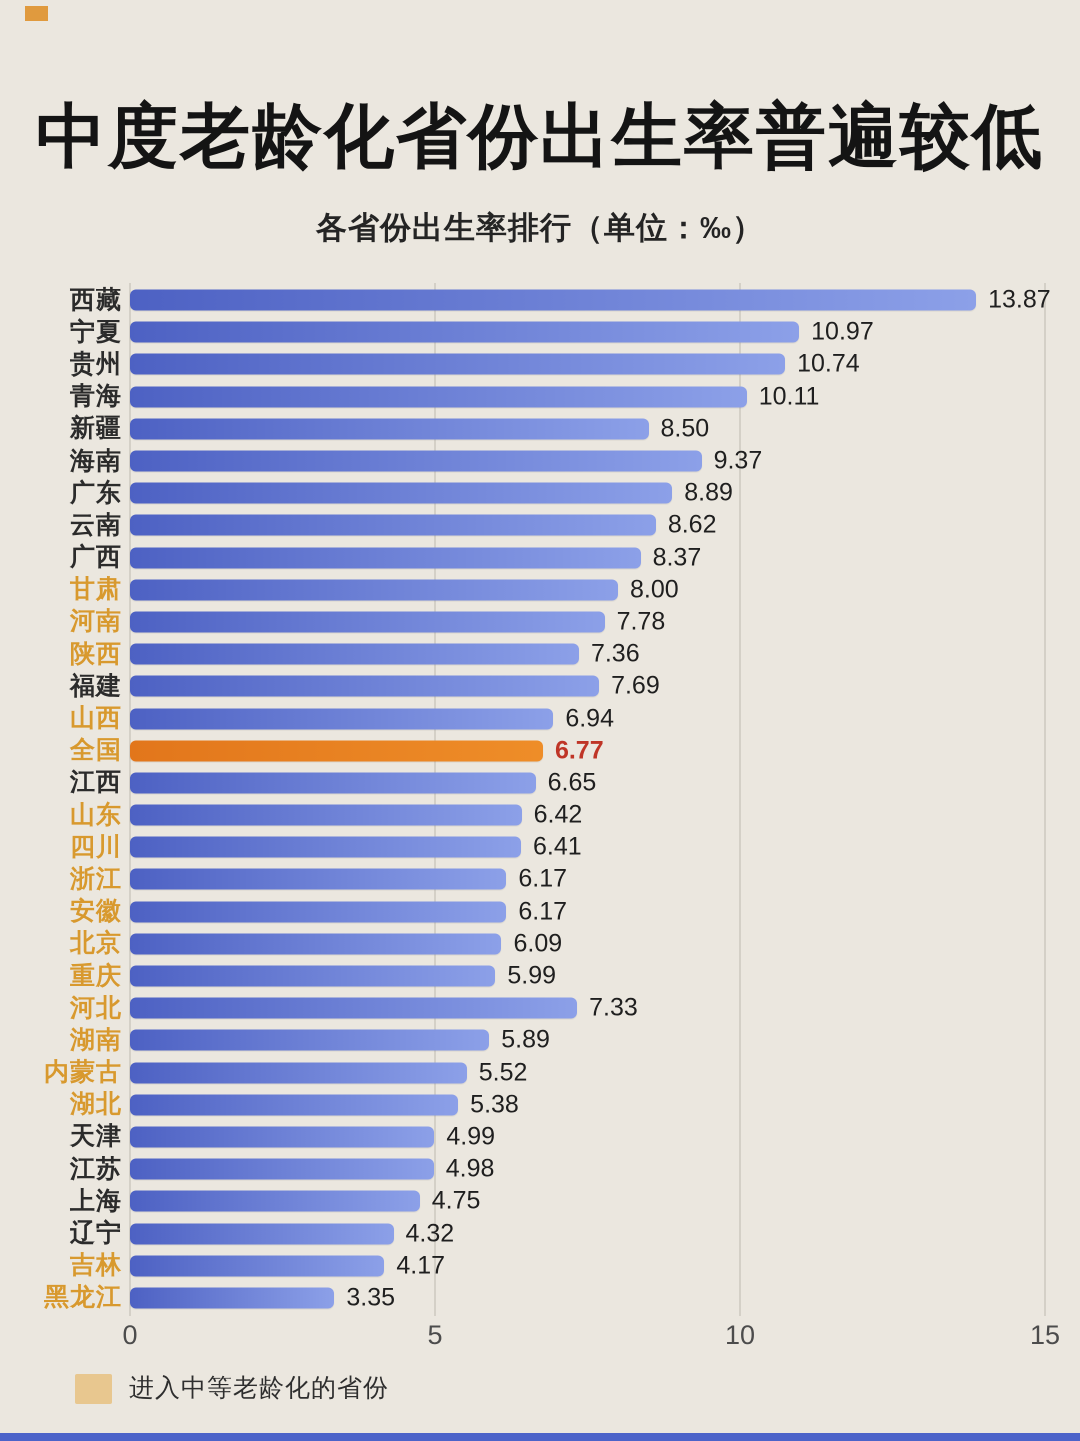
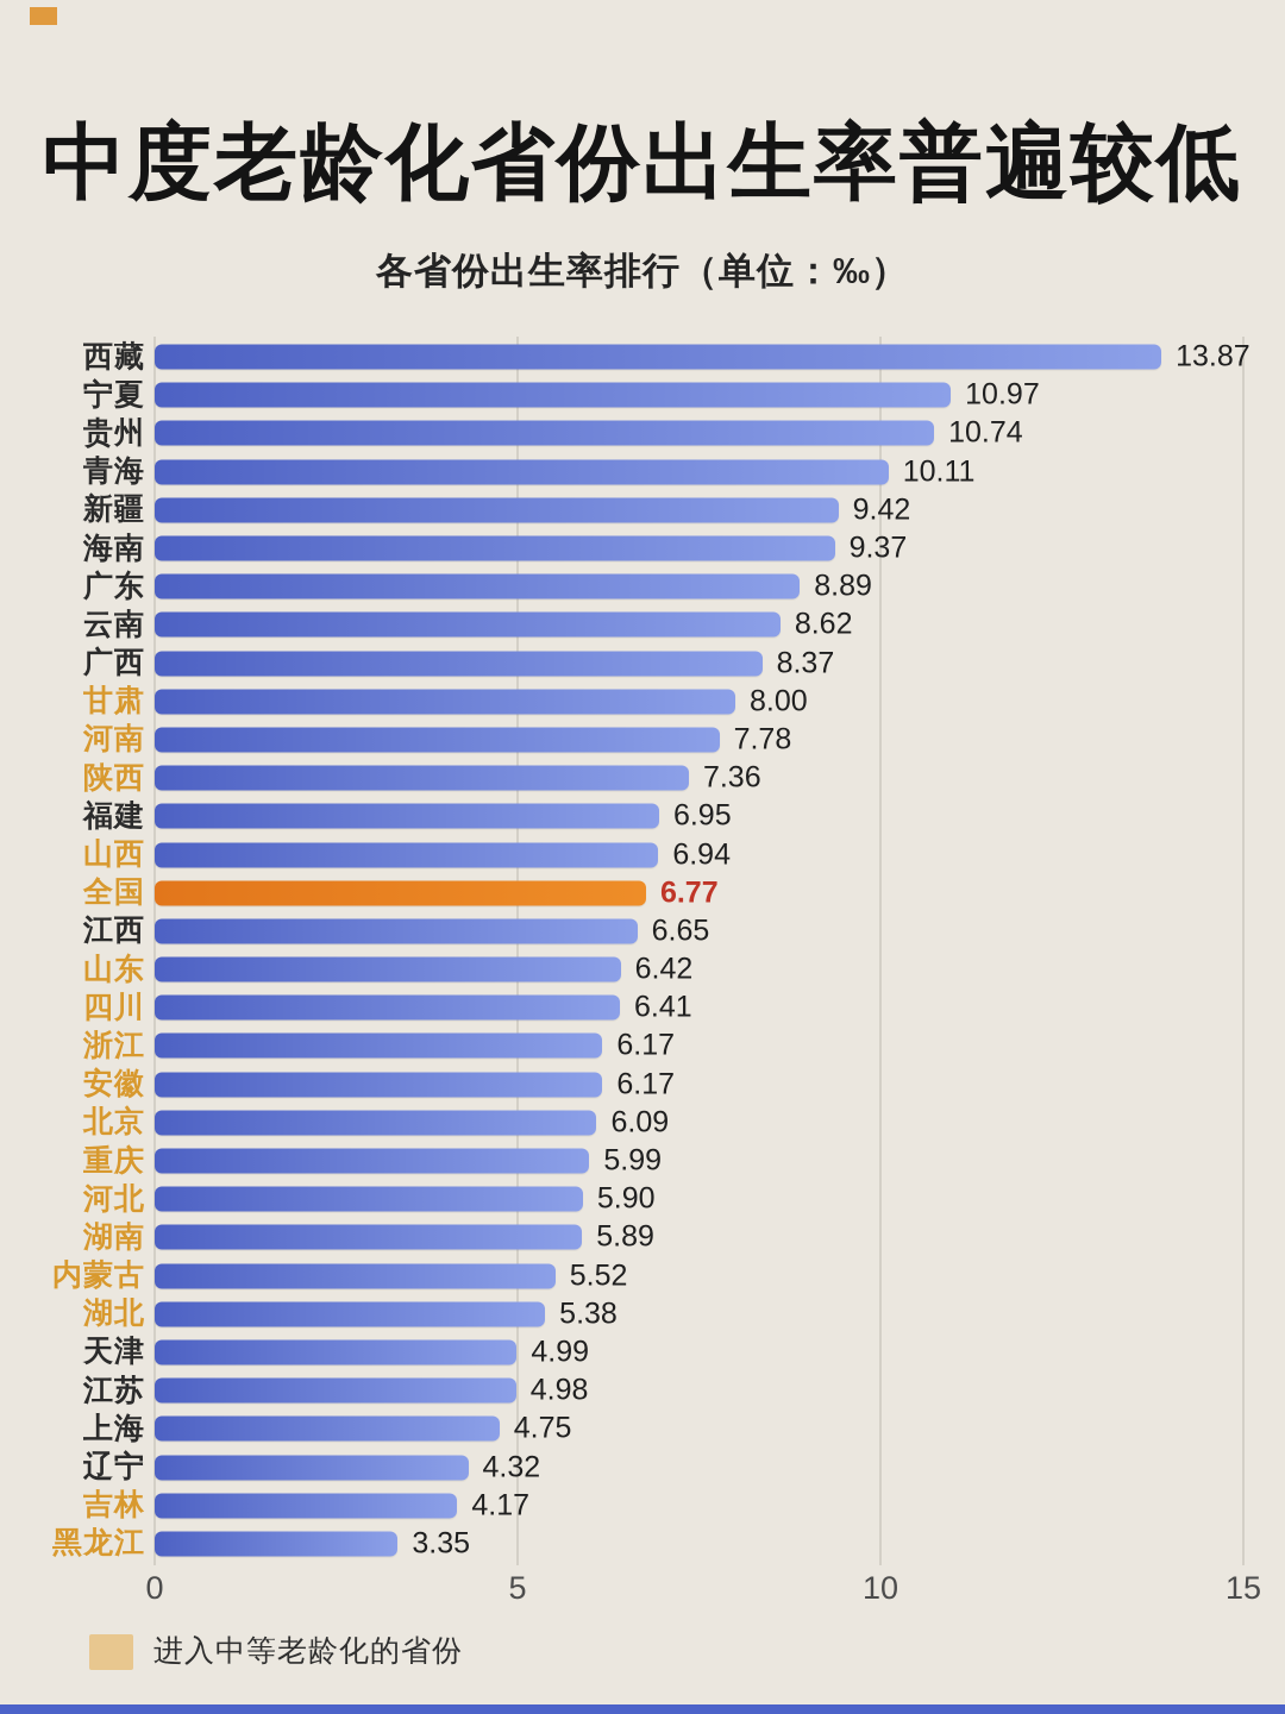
新疆: 8.50 -> 9.42
福建: 7.69 -> 6.95
河北: 7.33 -> 5.90
